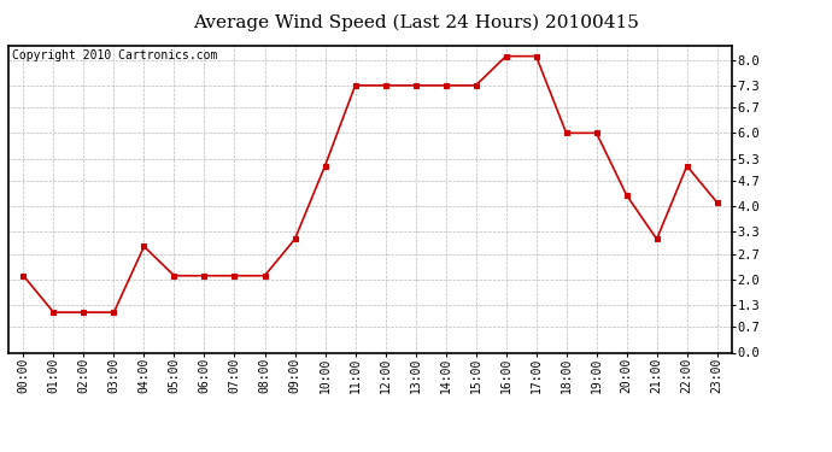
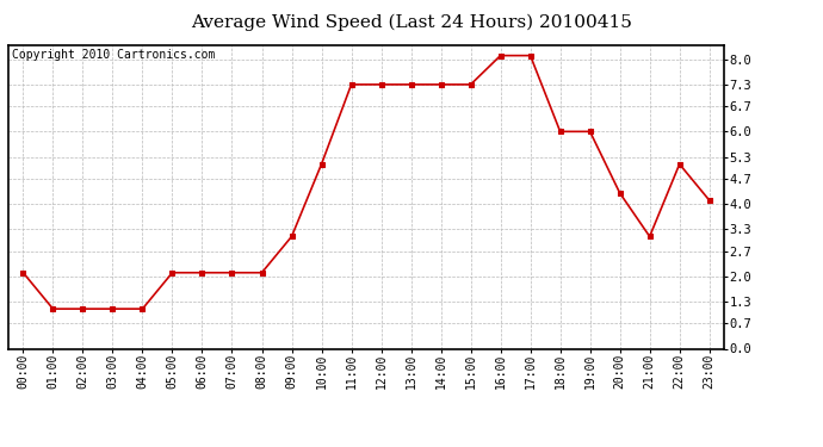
04:00: 2.9 -> 1.1
